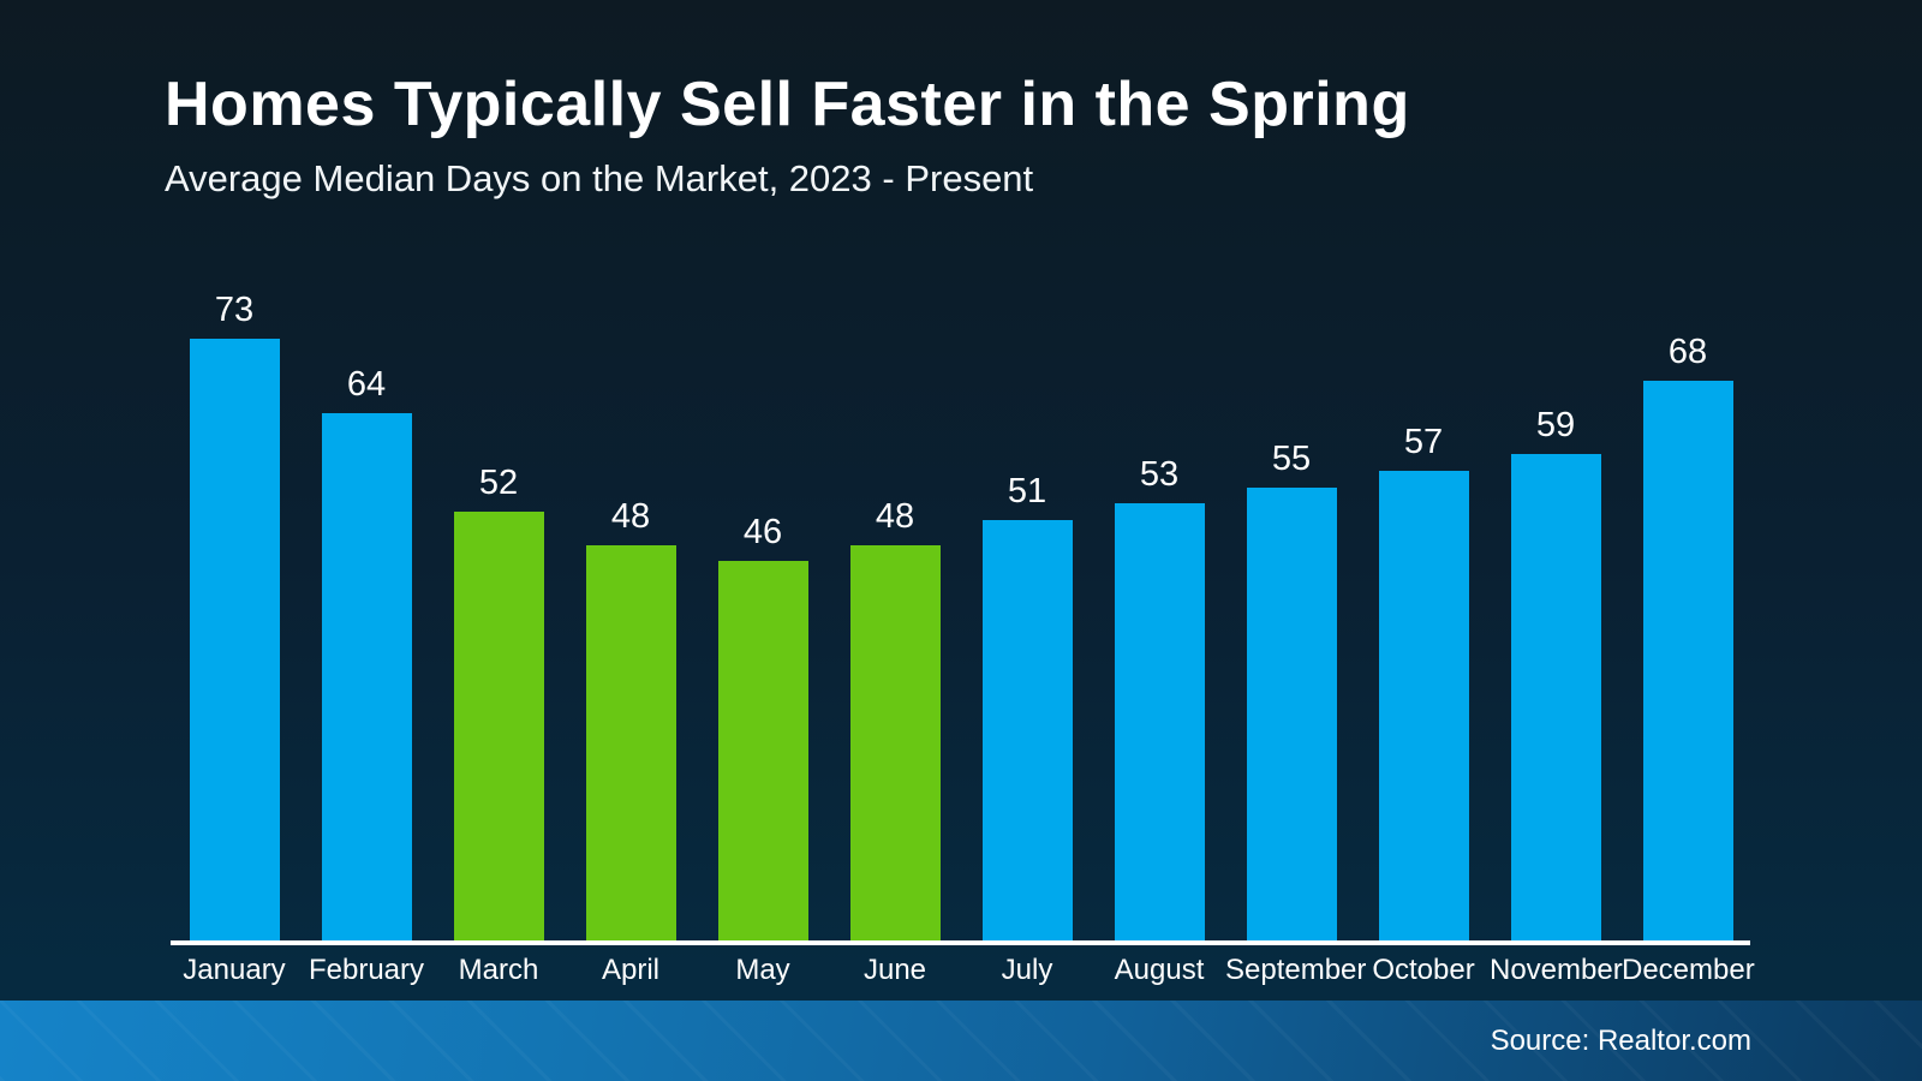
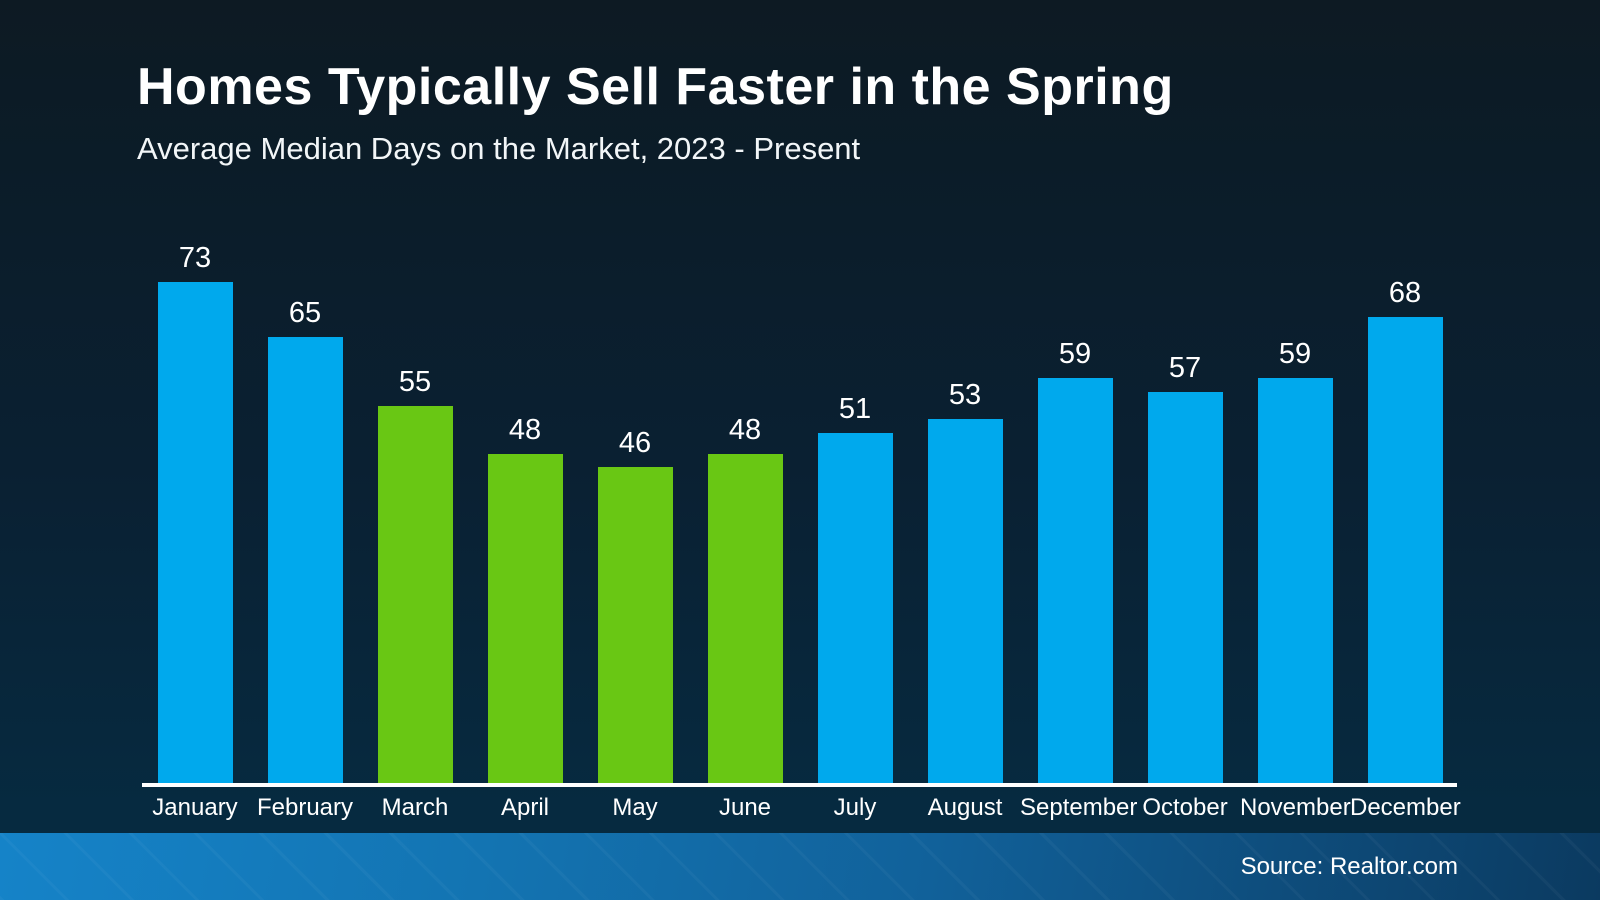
February: 64 -> 65
March: 52 -> 55
September: 55 -> 59
